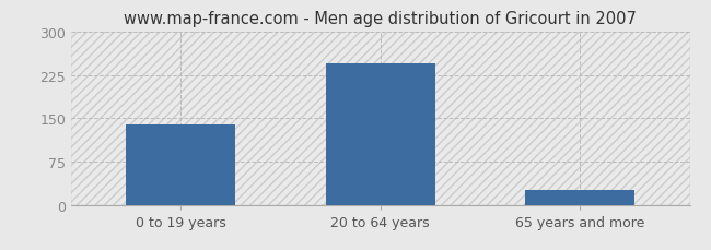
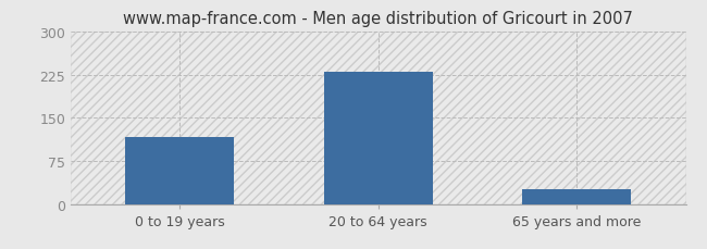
0 to 19 years: 140 -> 116
20 to 64 years: 245 -> 230
